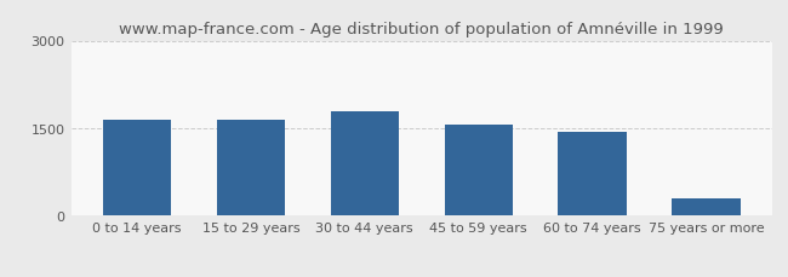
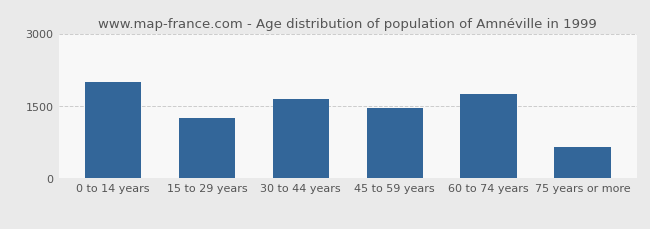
0 to 14 years: 1650 -> 2000
15 to 29 years: 1640 -> 1250
30 to 44 years: 1790 -> 1650
45 to 59 years: 1570 -> 1450
60 to 74 years: 1430 -> 1750
75 years or more: 290 -> 650
